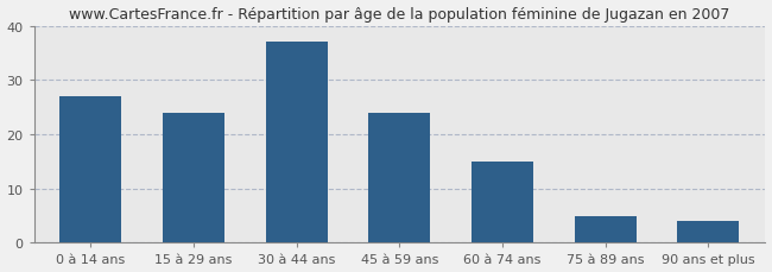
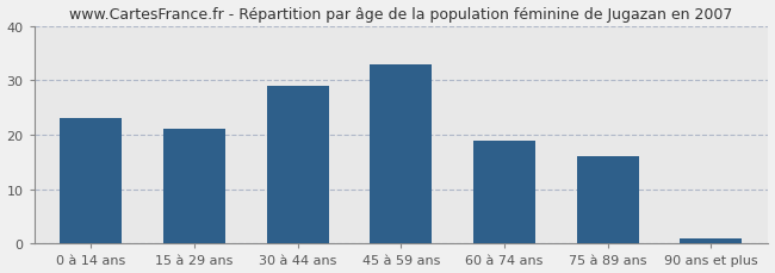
0 à 14 ans: 27 -> 23
15 à 29 ans: 24 -> 21
30 à 44 ans: 37 -> 29
45 à 59 ans: 24 -> 33
60 à 74 ans: 15 -> 19
75 à 89 ans: 5 -> 16
90 ans et plus: 4 -> 1
